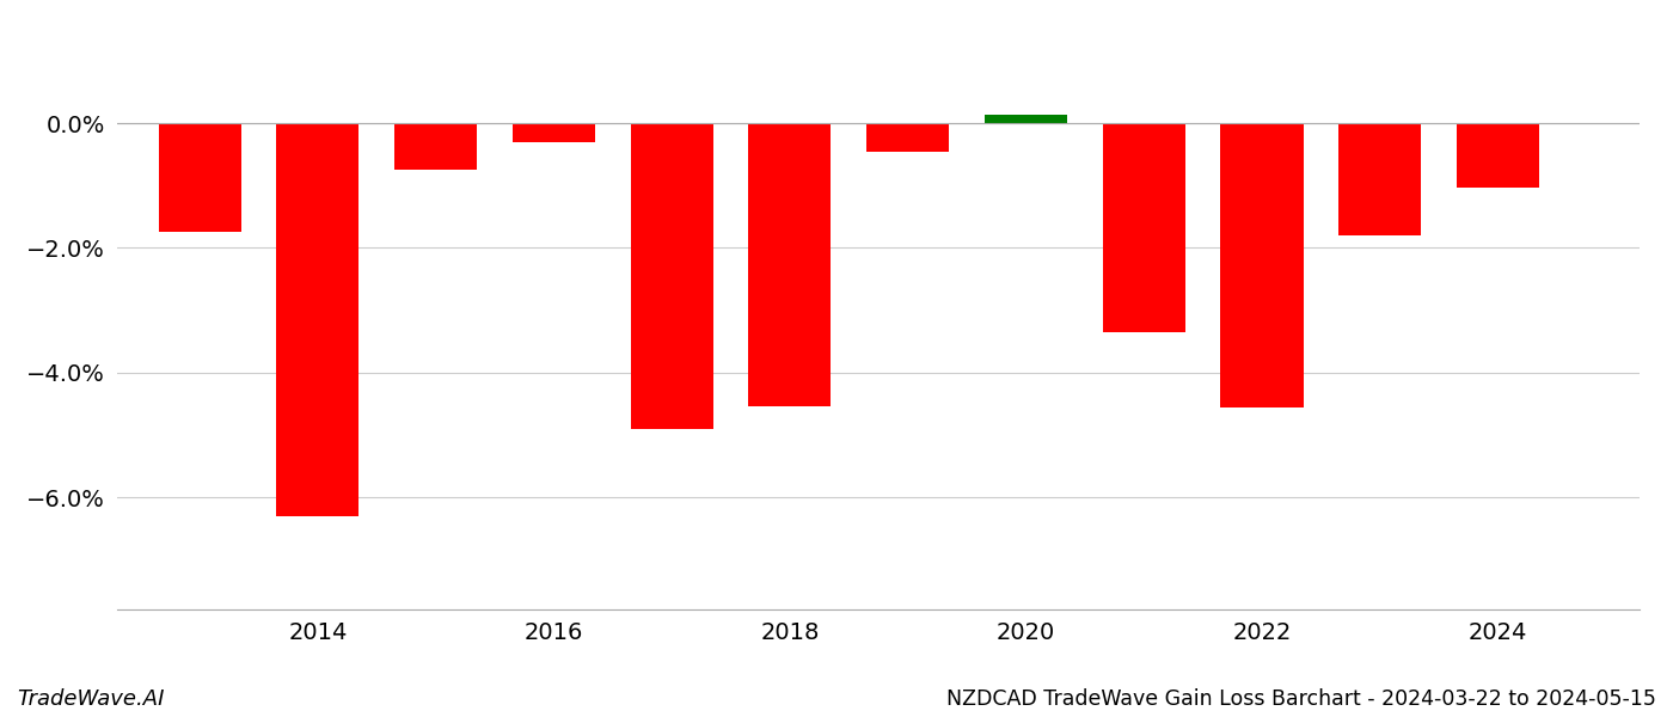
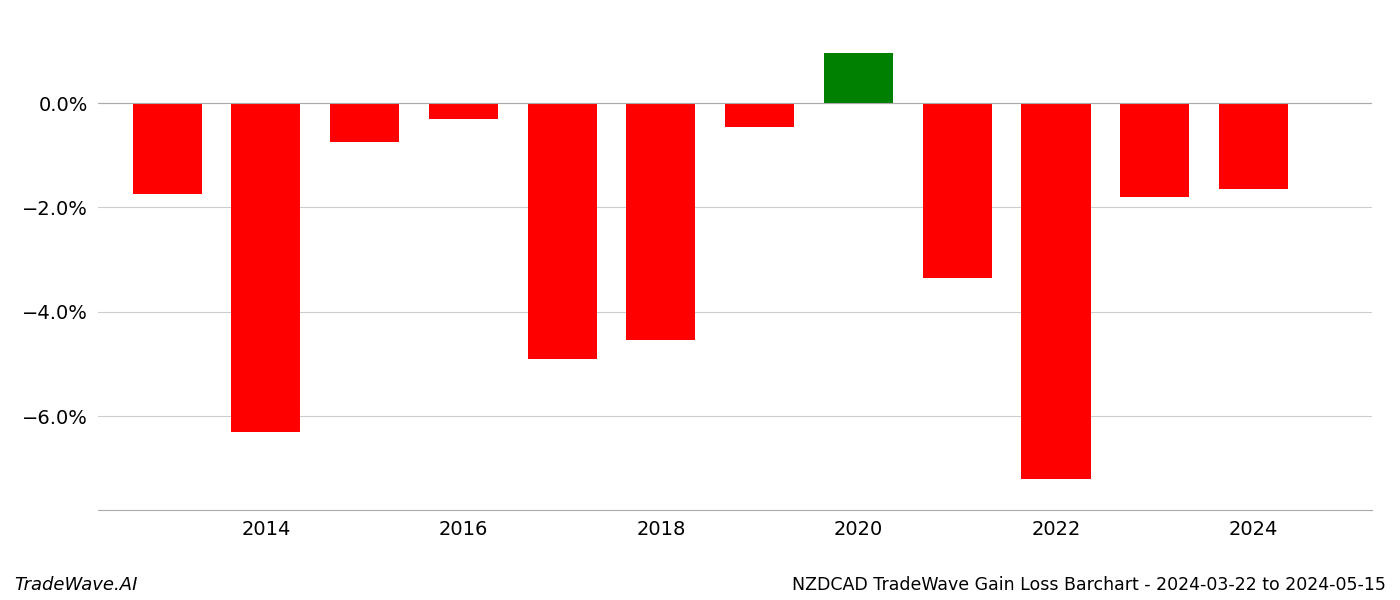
2020: 0.14% -> 0.95%
2022: -4.56% -> -7.20%
2024: -1.04% -> -1.65%
